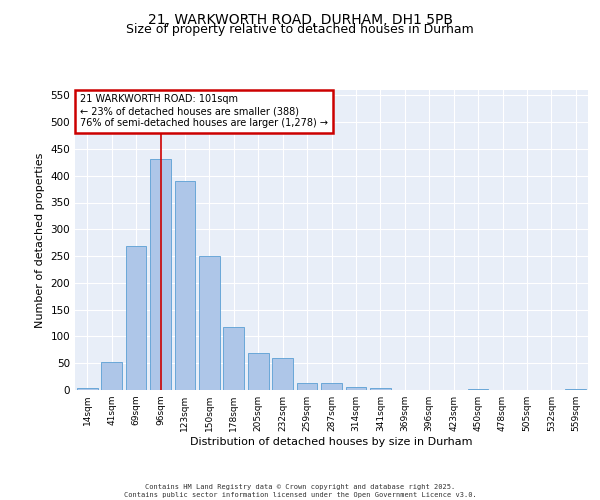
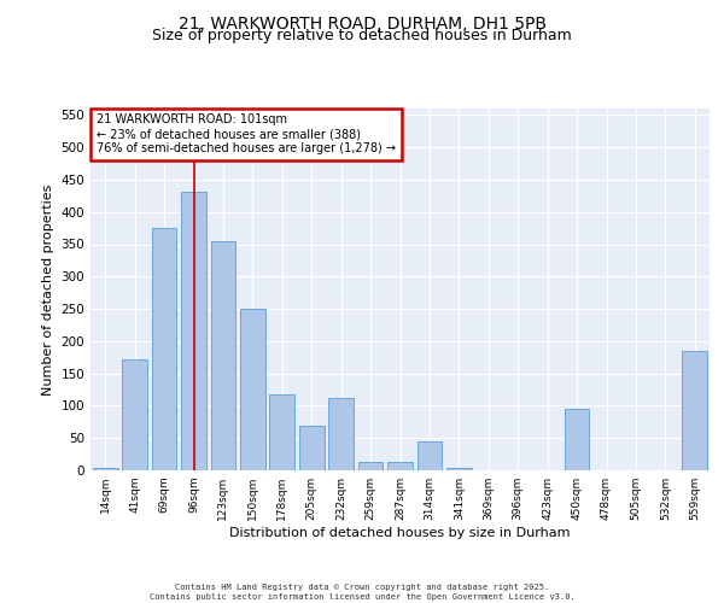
41sqm: 52 -> 172
69sqm: 268 -> 376
123sqm: 390 -> 354
232sqm: 60 -> 112
314sqm: 6 -> 44
450sqm: 1 -> 96
559sqm: 2 -> 184
